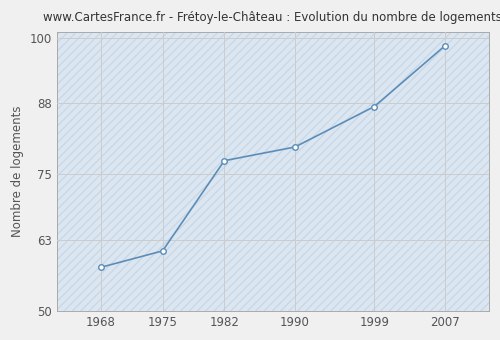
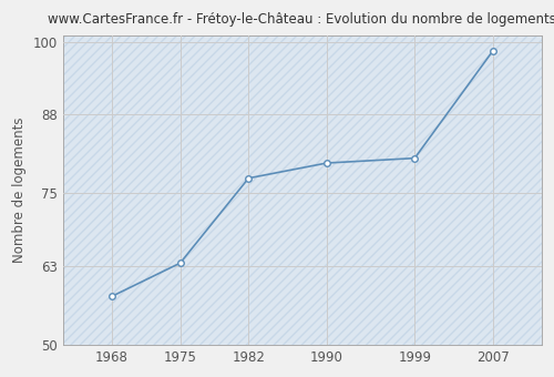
1975: 61.0 -> 63.5
1999: 87.4 -> 80.8
